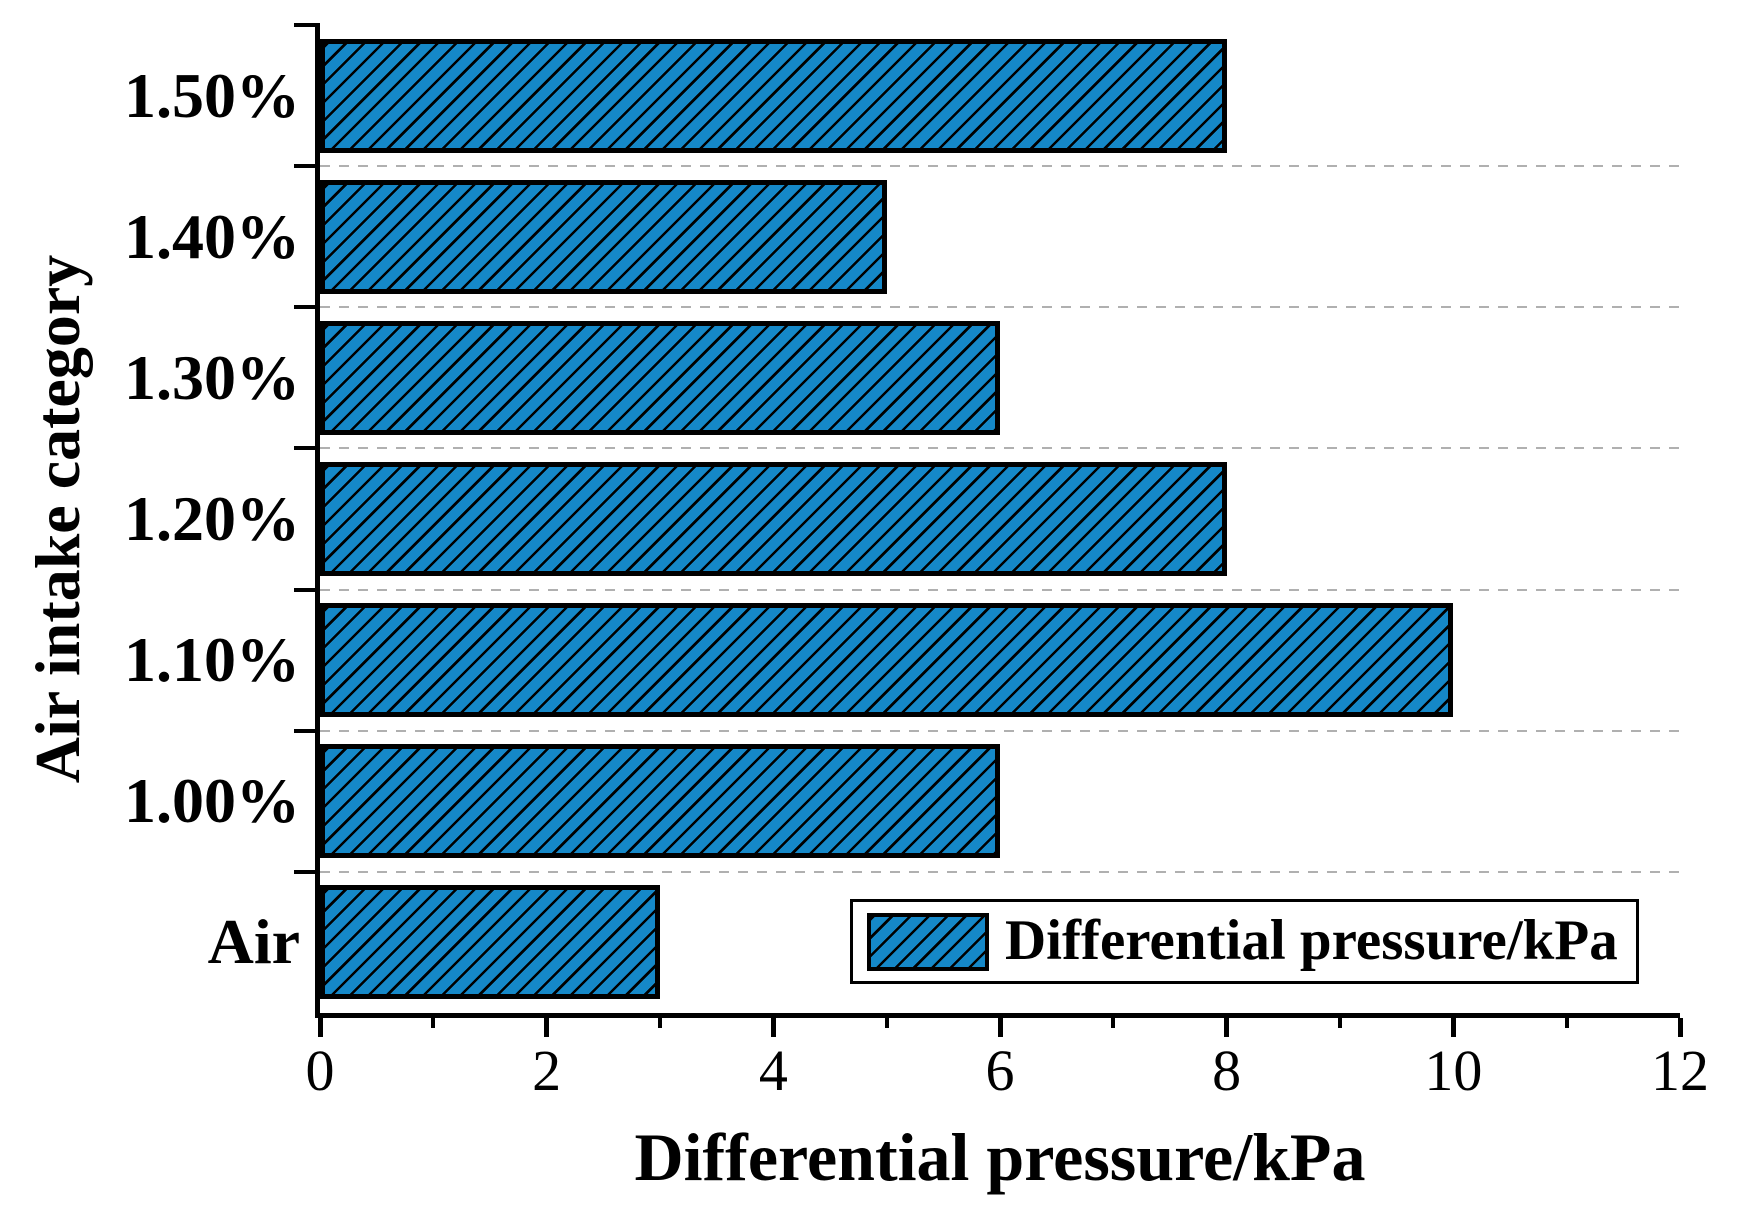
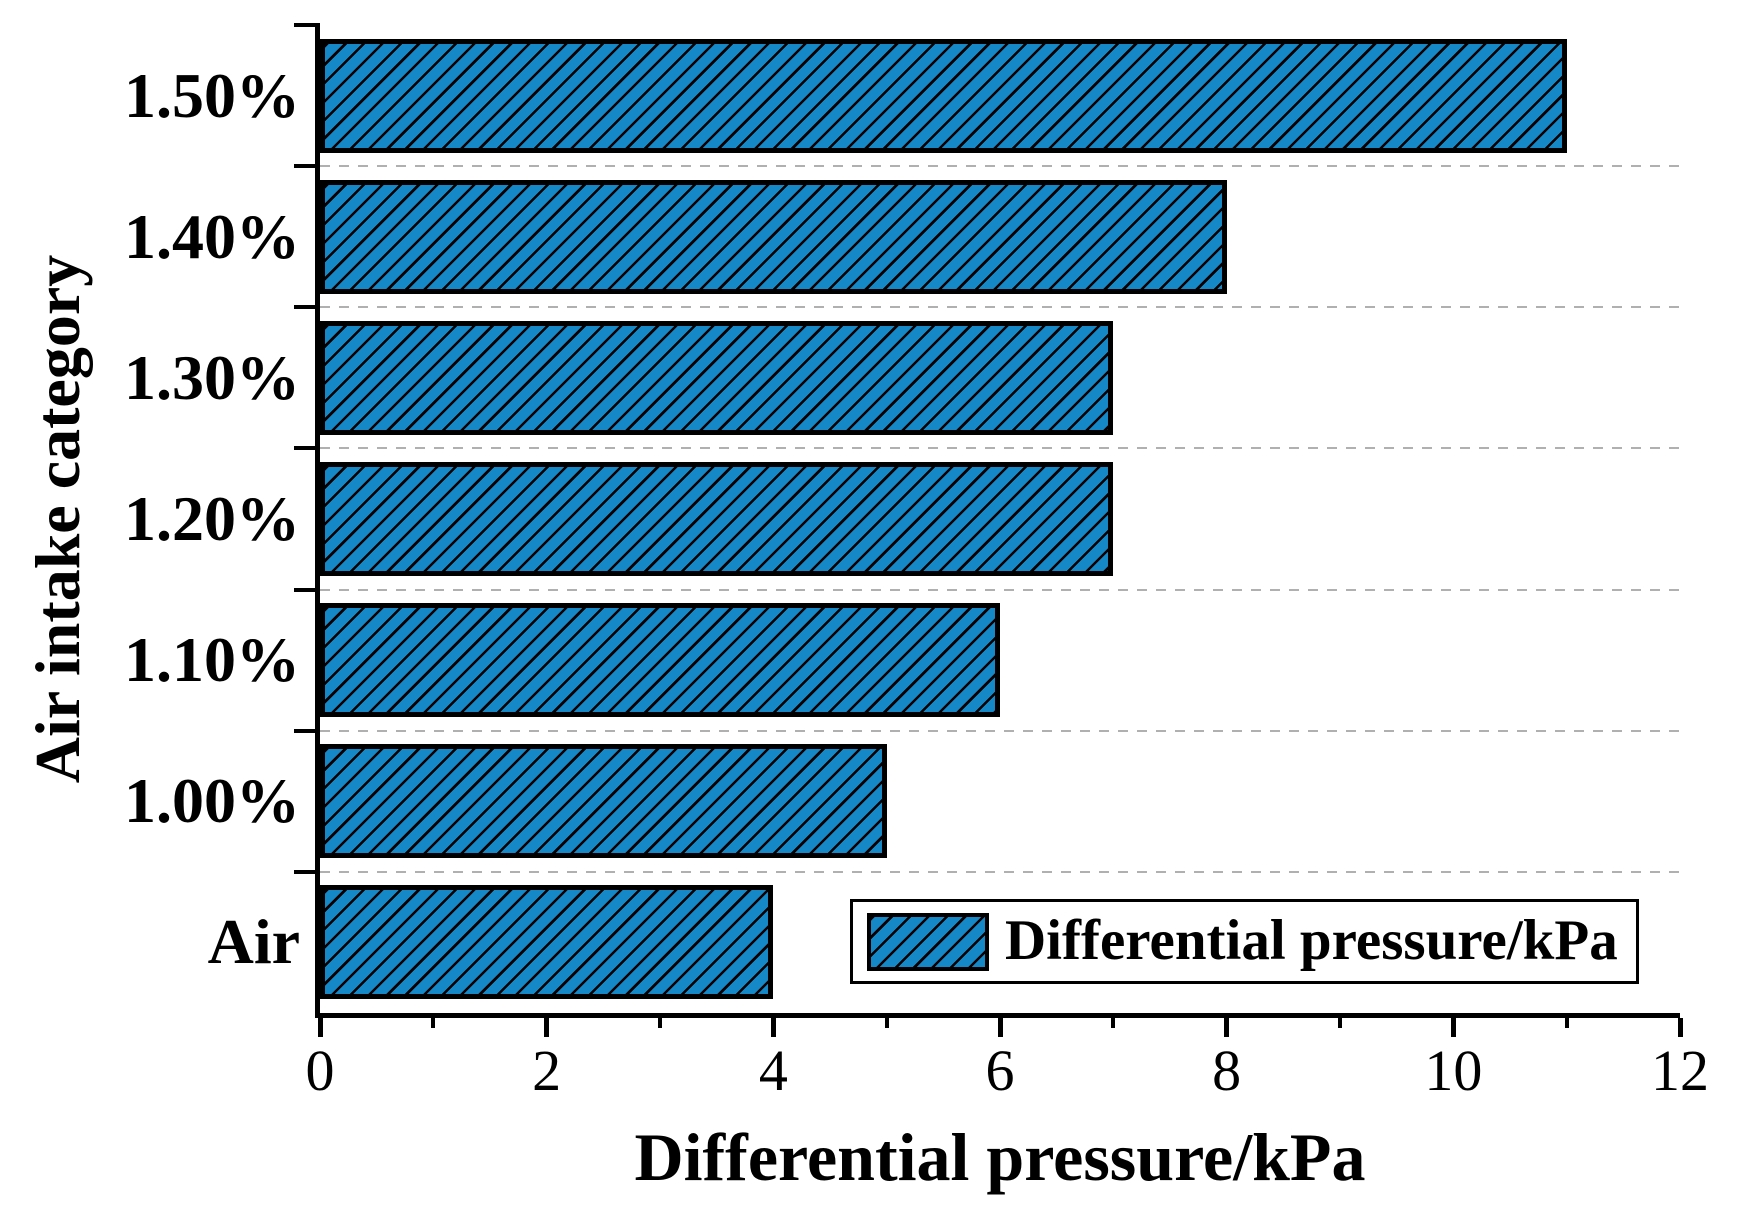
1.50%: 8 -> 11
1.40%: 5 -> 8
1.30%: 6 -> 7
1.20%: 8 -> 7
1.10%: 10 -> 6
1.00%: 6 -> 5
Air: 3 -> 4
